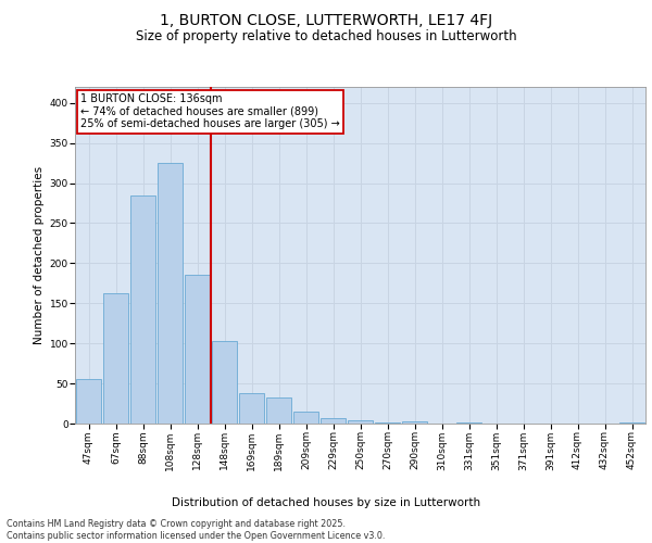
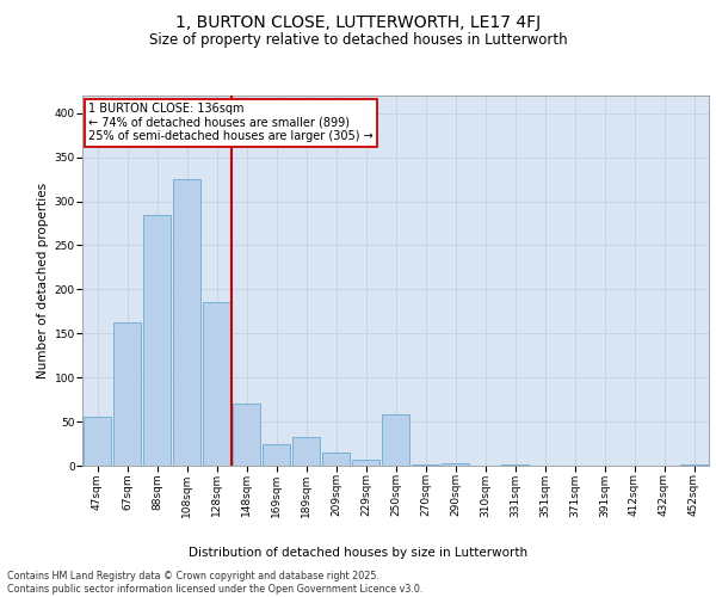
148sqm: 103 -> 70
169sqm: 38 -> 24
250sqm: 4 -> 58
